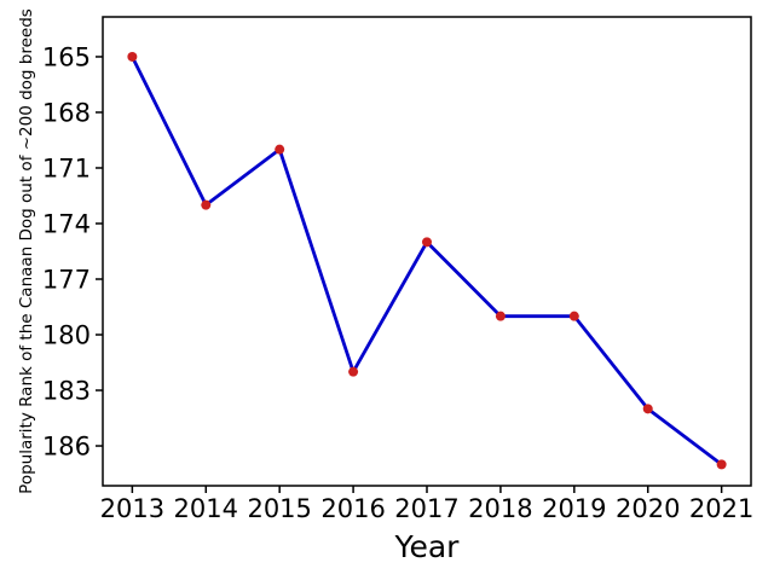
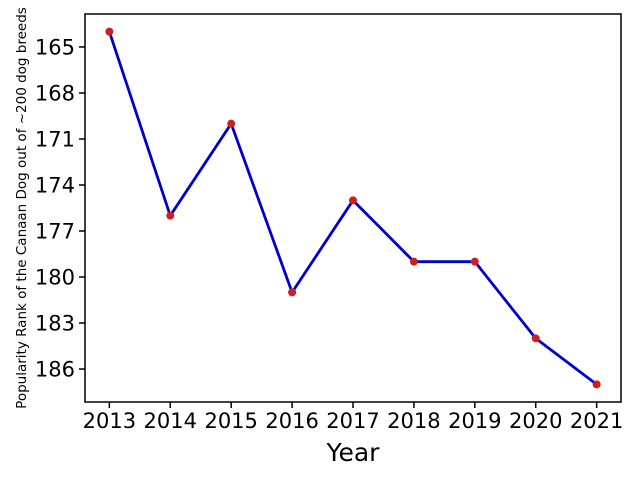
2013: 165 -> 164
2014: 173 -> 176
2016: 182 -> 181
